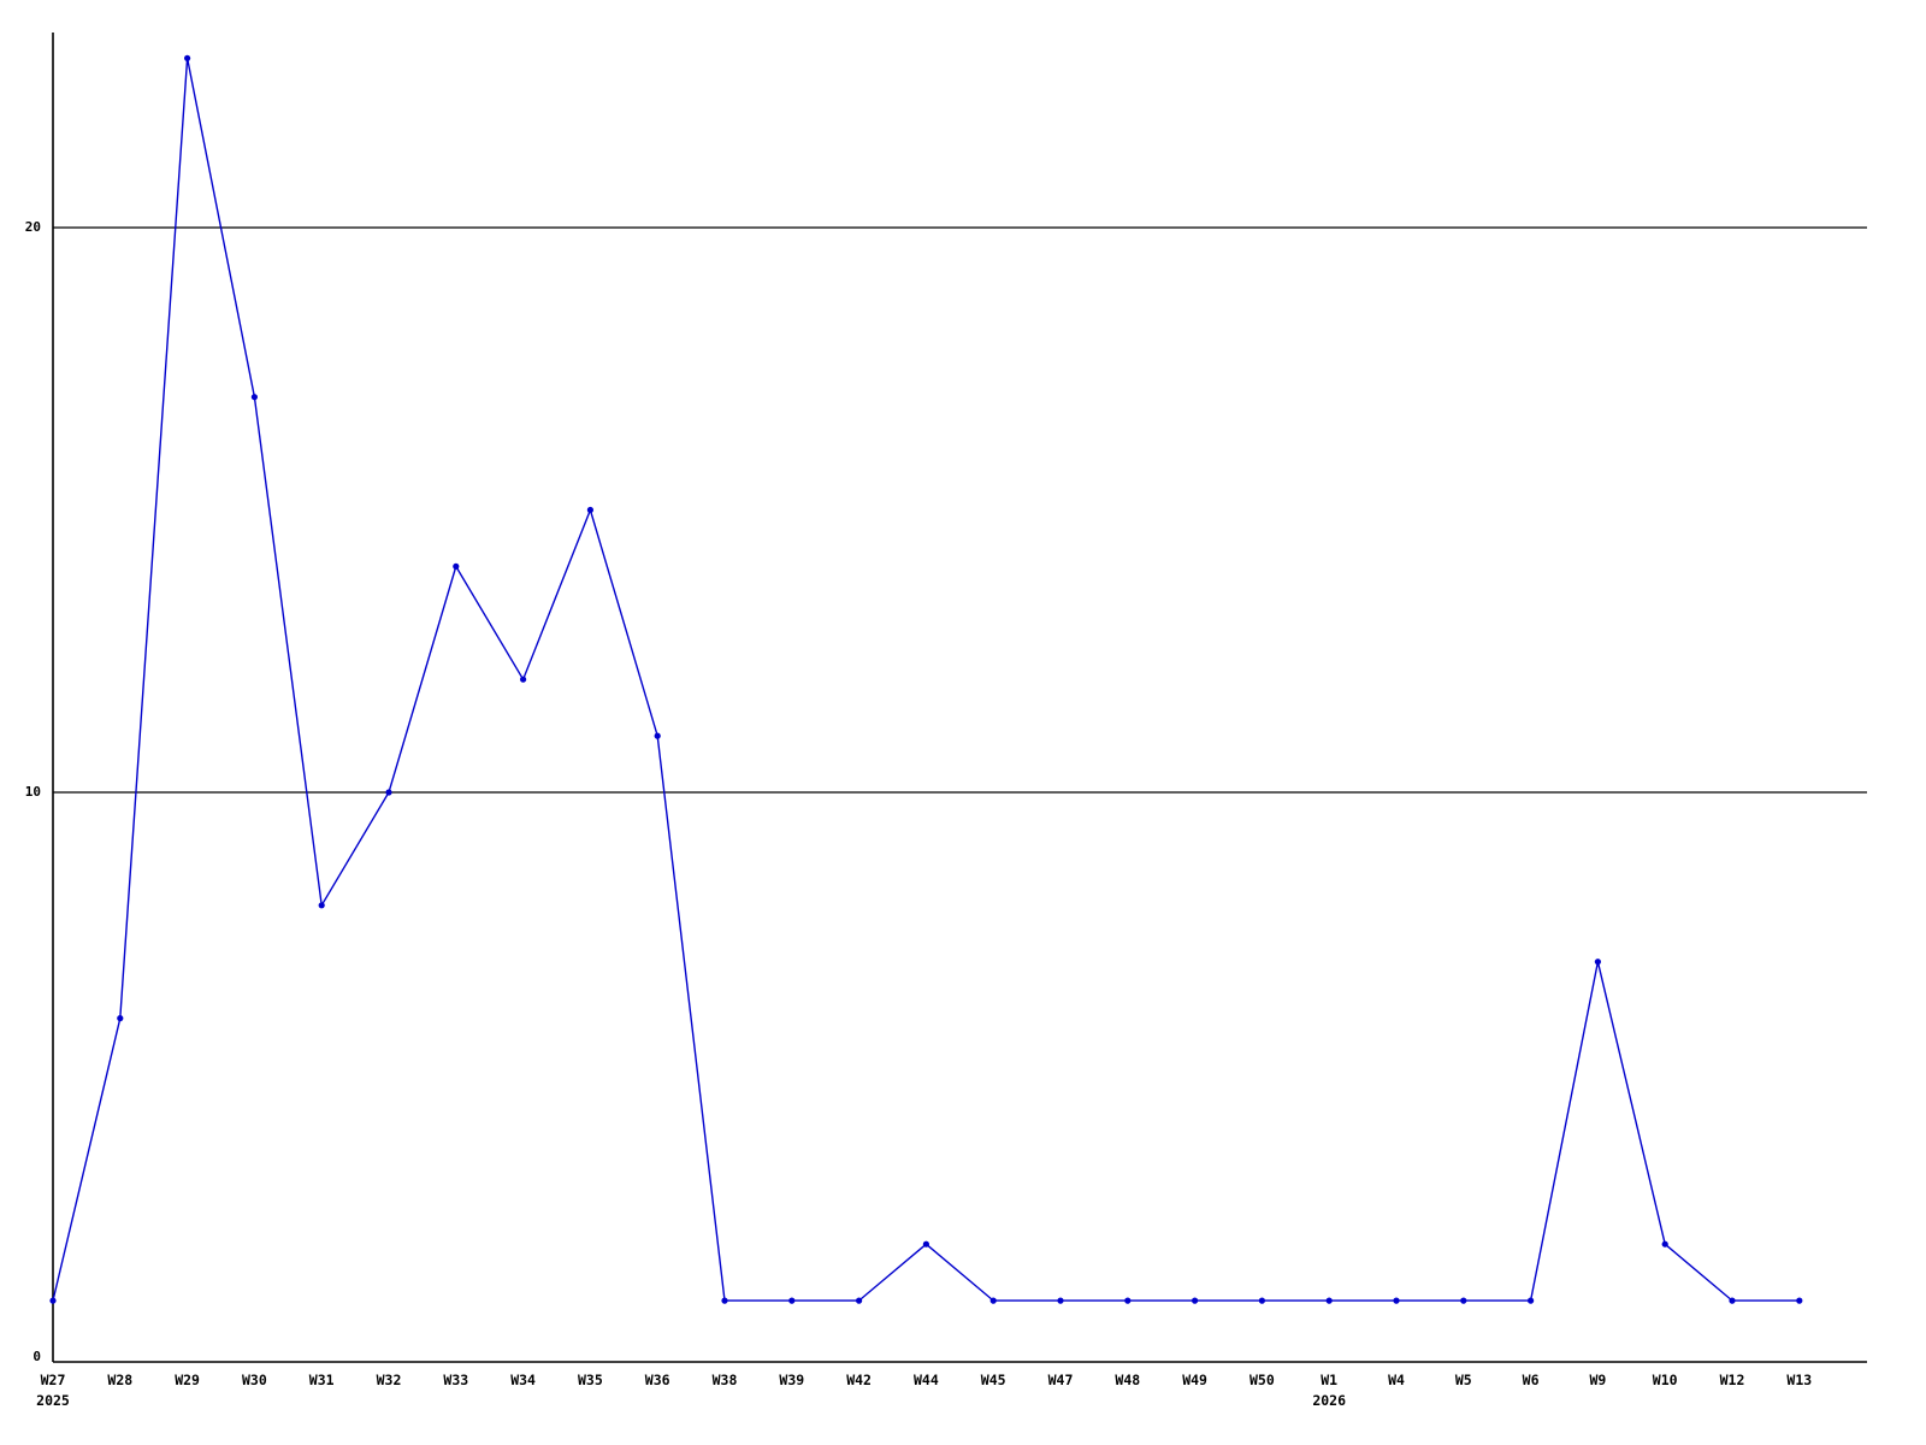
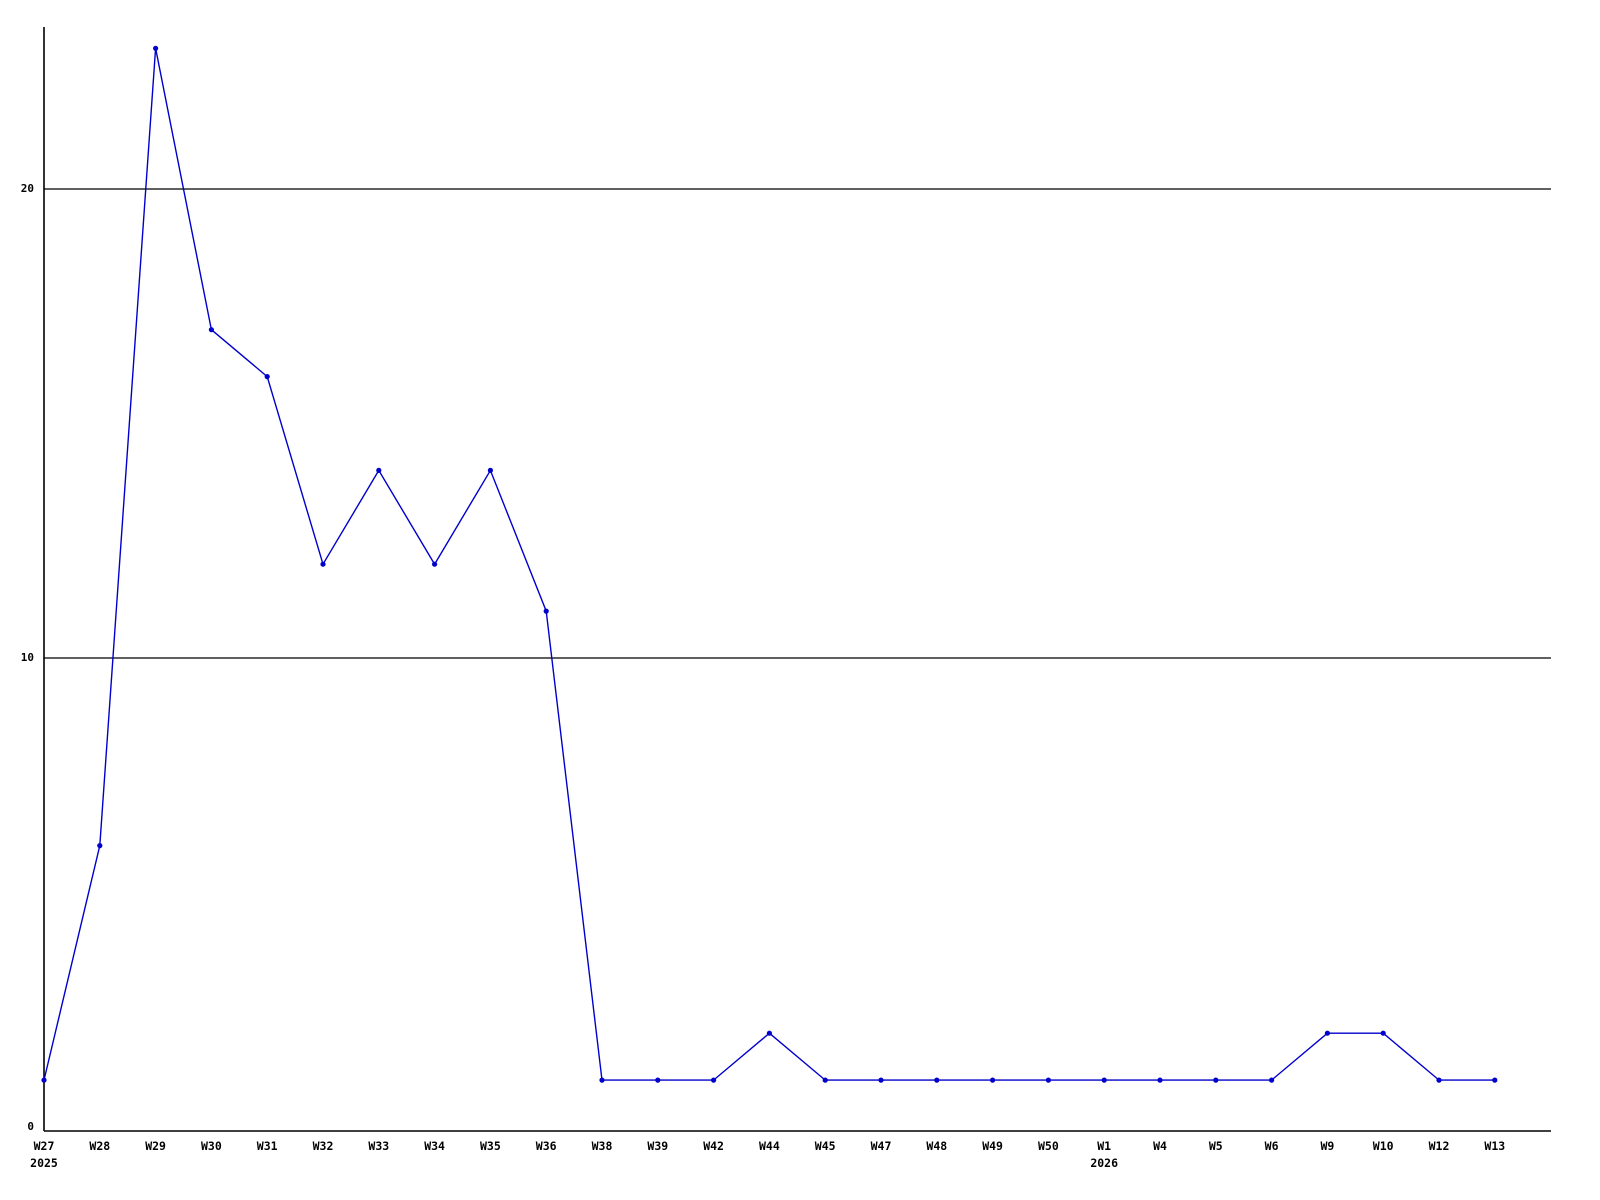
W31: 8 -> 16
W32: 10 -> 12
W35: 15 -> 14
W9: 7 -> 2
